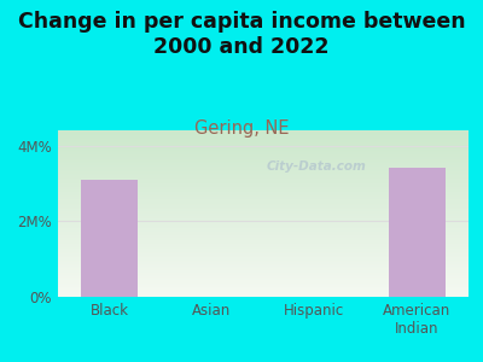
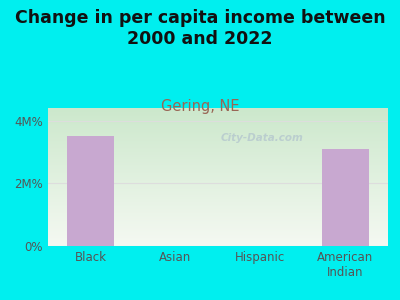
Black: 3.1M% -> 3.5M%
American Indian: 3.4M% -> 3.1M%
